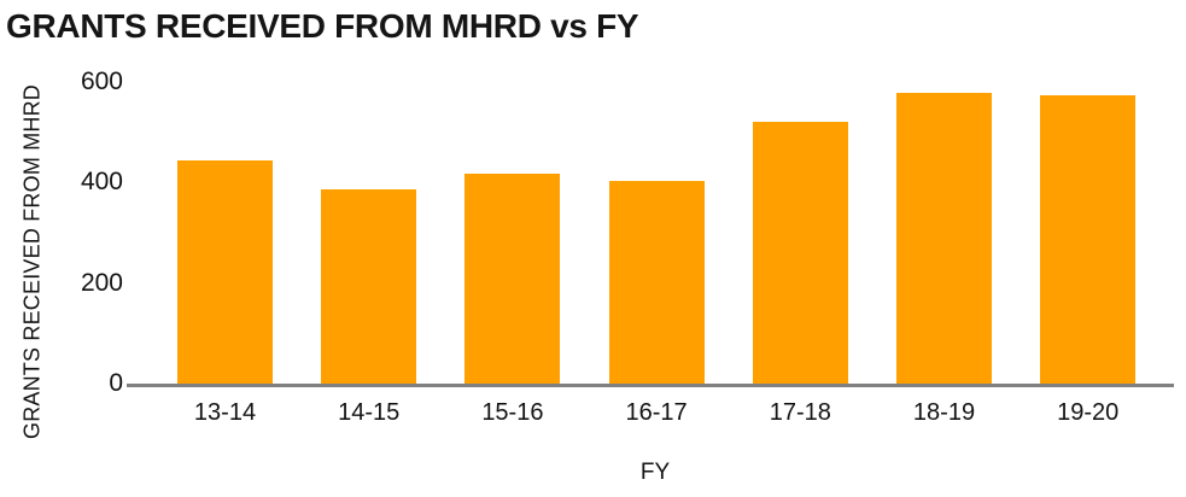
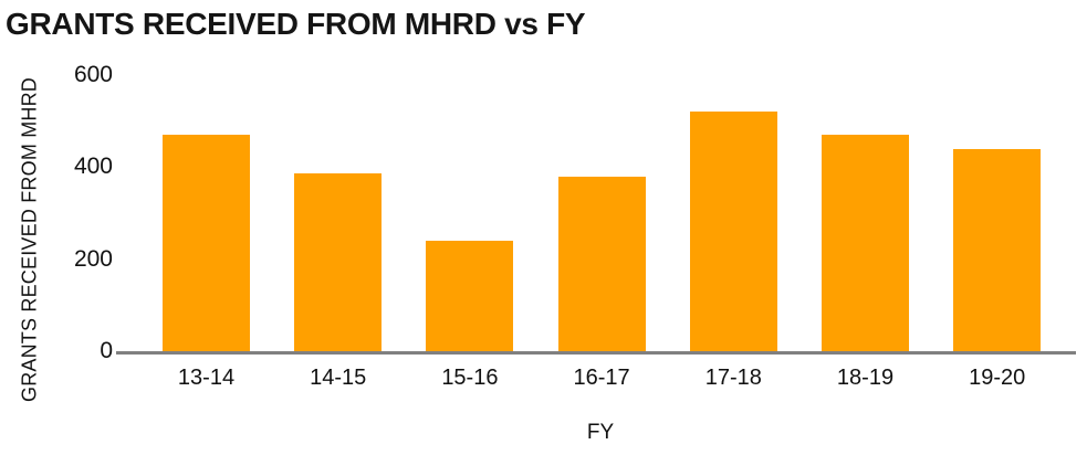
13-14: 440 -> 470
15-16: 420 -> 240
16-17: 400 -> 380
18-19: 580 -> 470
19-20: 570 -> 440
